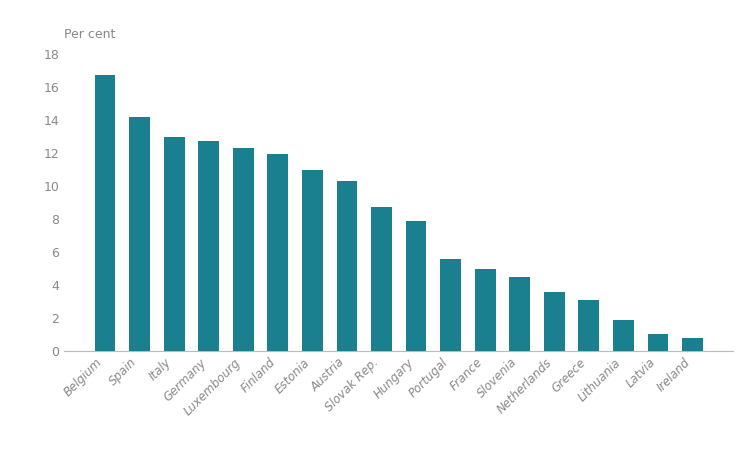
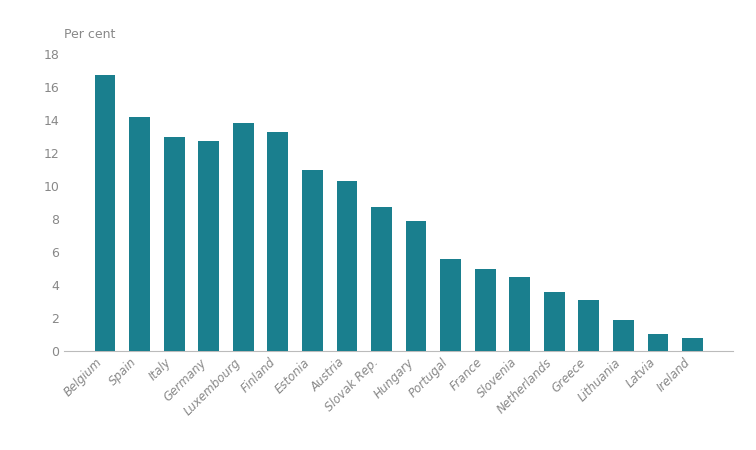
Luxembourg: 12.3 -> 13.8
Finland: 11.9 -> 13.3
